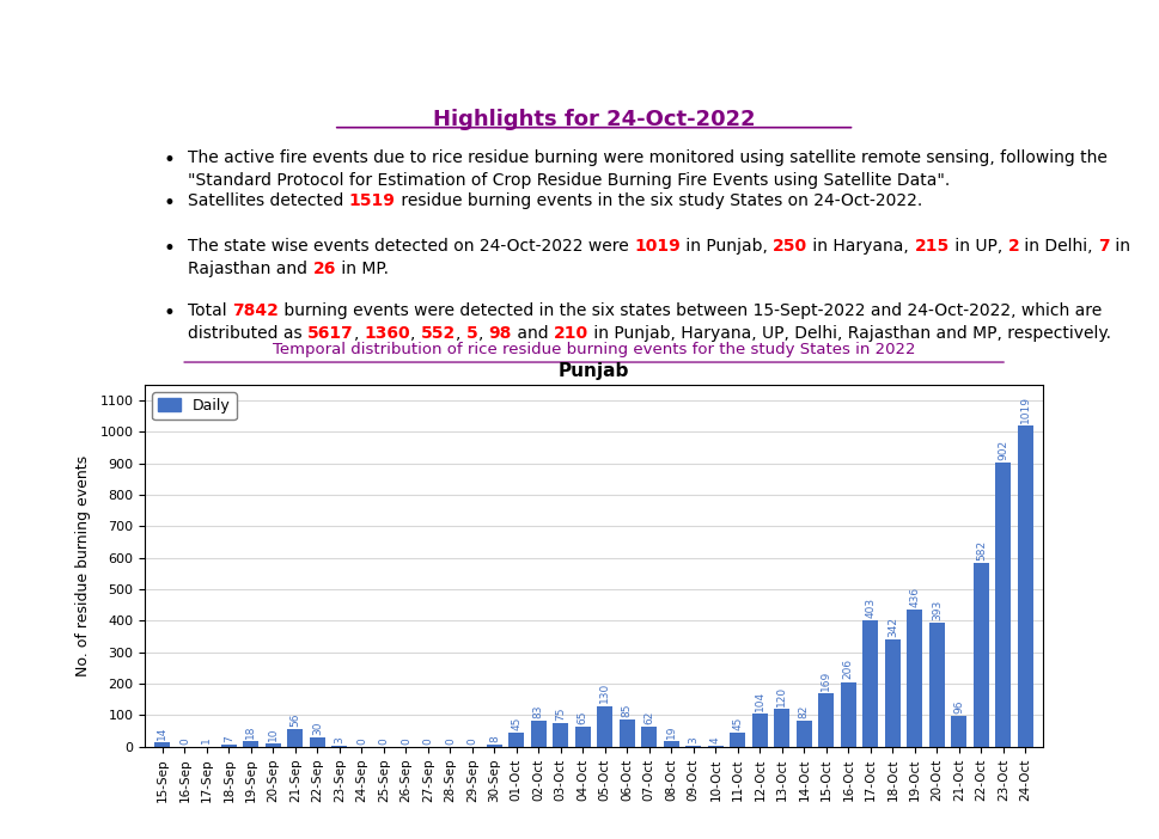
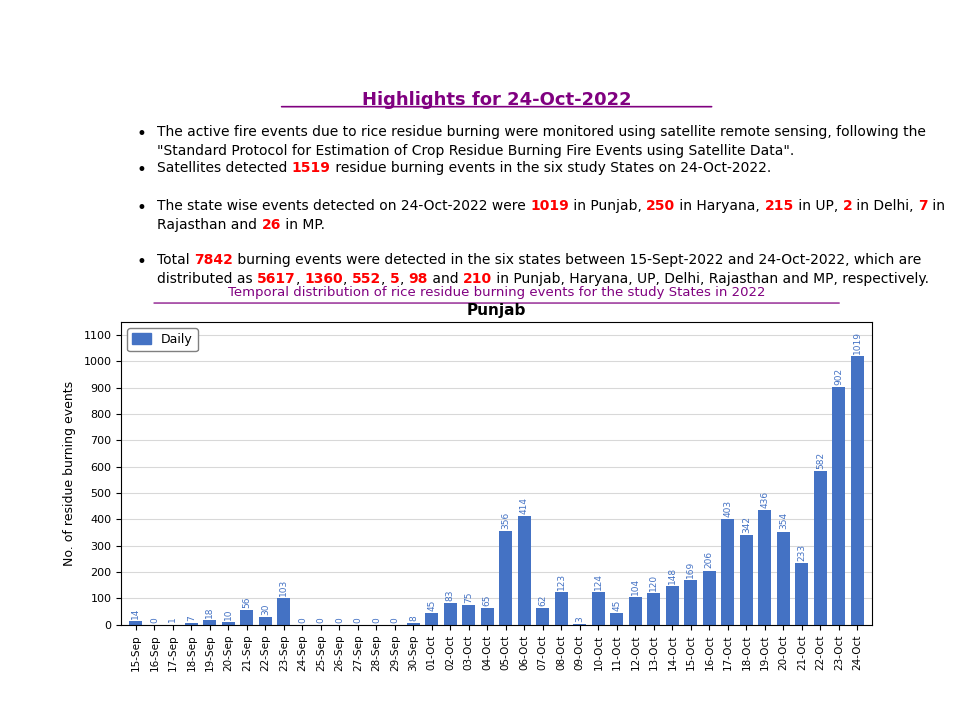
23-Sep: 3 -> 103
05-Oct: 130 -> 356
06-Oct: 85 -> 414
08-Oct: 19 -> 123
10-Oct: 4 -> 124
14-Oct: 82 -> 148
20-Oct: 393 -> 354
21-Oct: 96 -> 233
